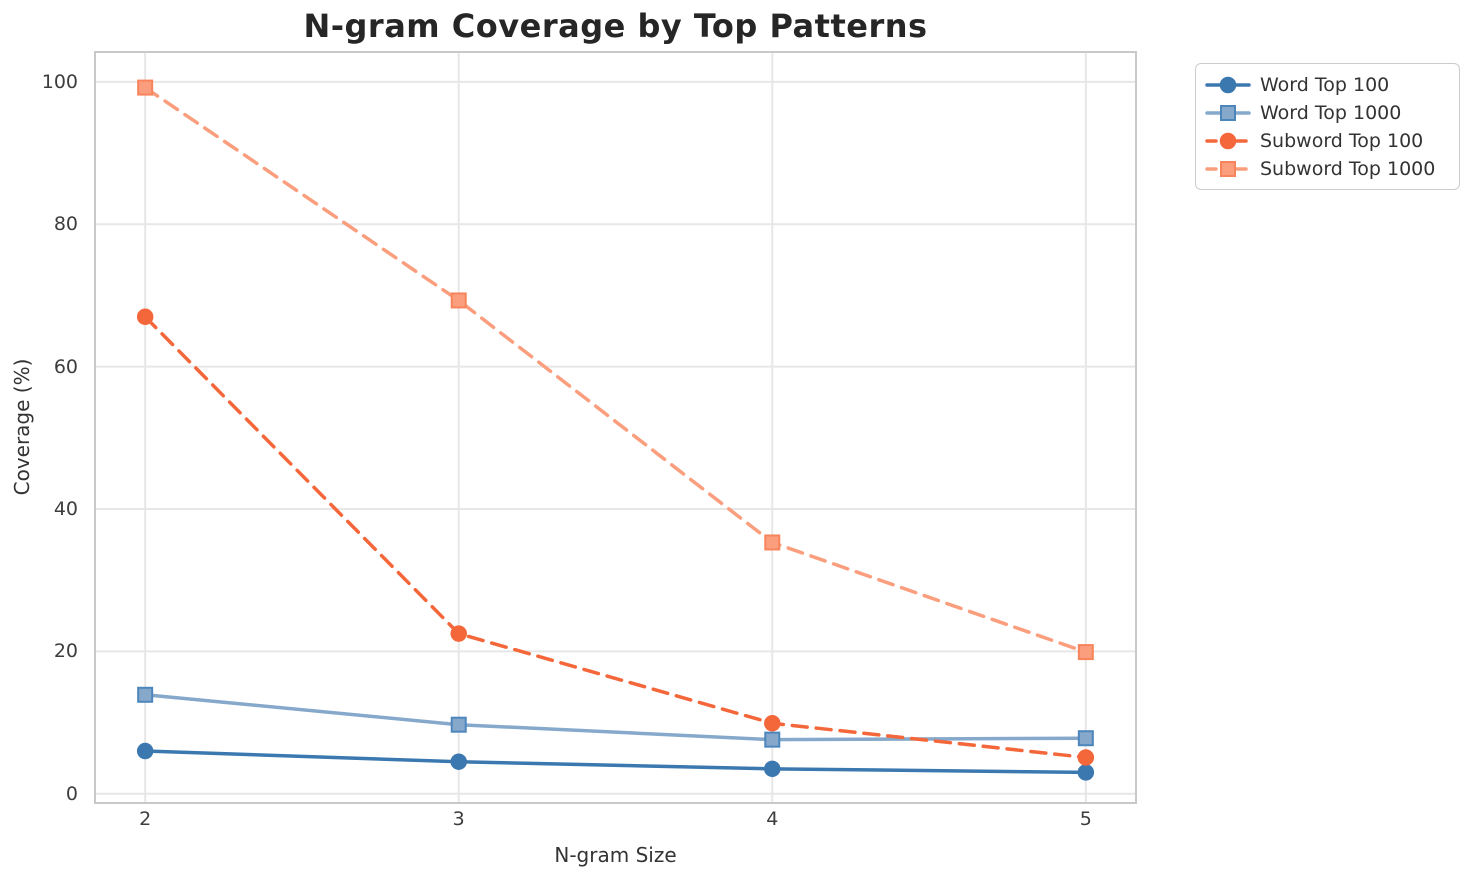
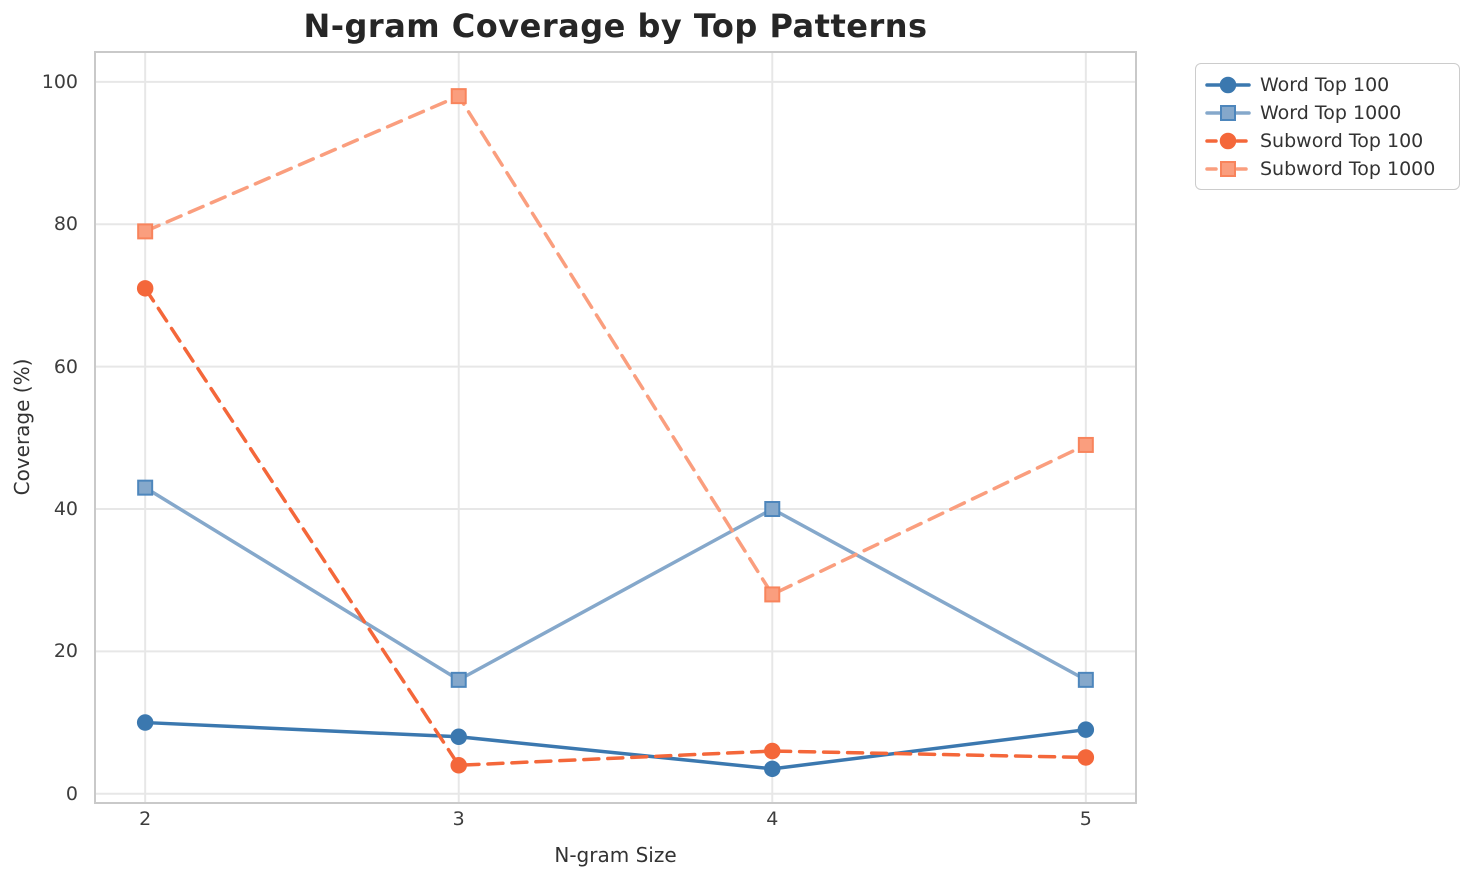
Word Top 100/2: 6 -> 10
Word Top 1000/2: 14 -> 43
Subword Top 100/2: 67 -> 71
Subword Top 1000/2: 99 -> 79
Word Top 100/3: 4 -> 8
Word Top 1000/3: 10 -> 16
Subword Top 100/3: 22 -> 4
Subword Top 1000/3: 69 -> 98
Word Top 1000/4: 8 -> 40
Subword Top 100/4: 10 -> 6
Subword Top 1000/4: 35 -> 28
Word Top 100/5: 3 -> 9
Word Top 1000/5: 8 -> 16
Subword Top 1000/5: 20 -> 49
